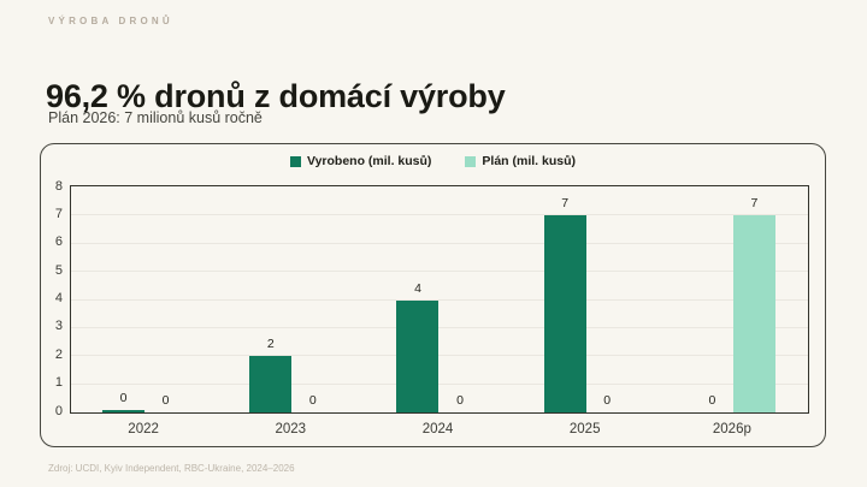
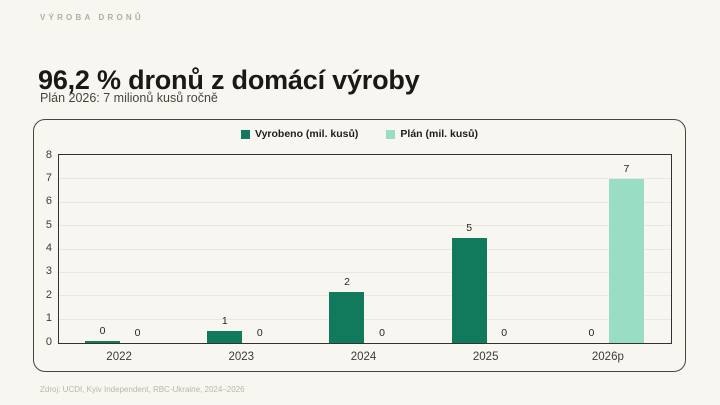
Vyrobeno (mil. kusů)/2023: 2 -> 1
Vyrobeno (mil. kusů)/2024: 4 -> 2
Vyrobeno (mil. kusů)/2025: 7 -> 5
